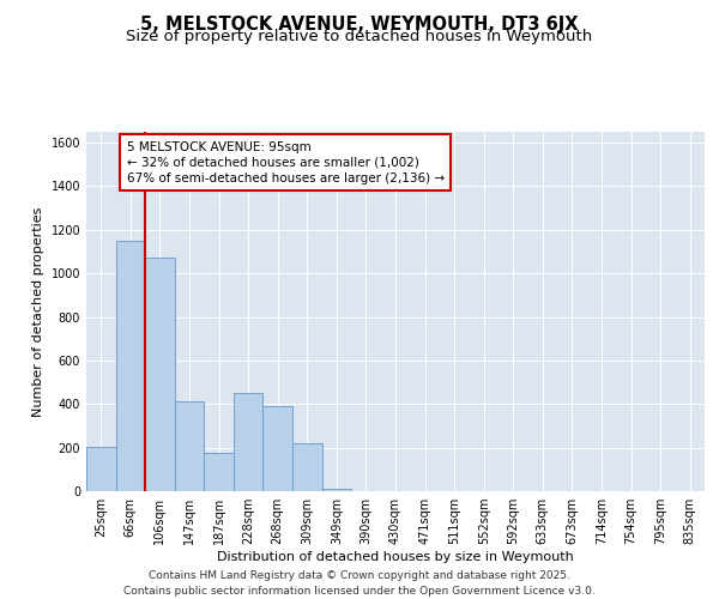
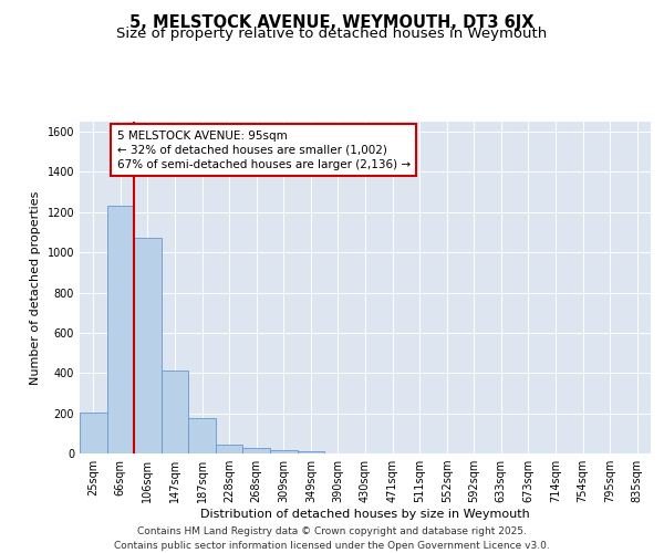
66sqm: 1150 -> 1230
228sqm: 450 -> 40
268sqm: 390 -> 30
309sqm: 220 -> 20
